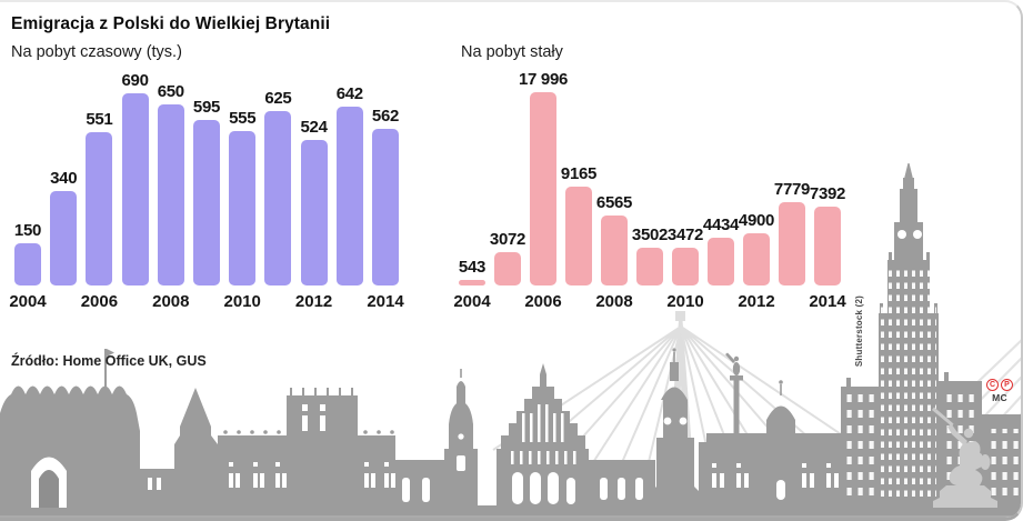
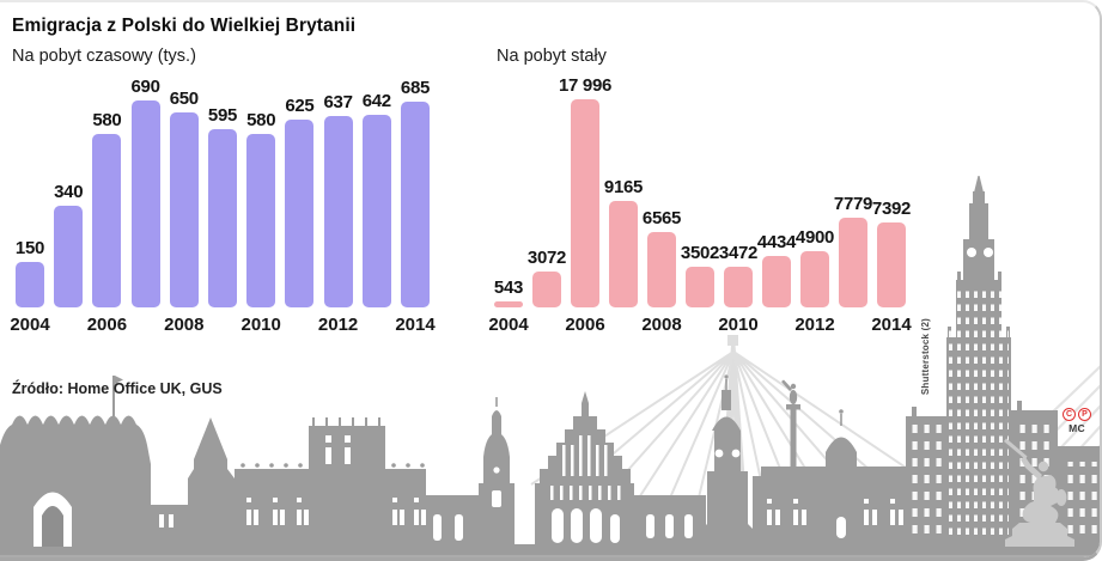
Na pobyt czasowy (tys.)/2006: 551 -> 580
Na pobyt czasowy (tys.)/2010: 555 -> 580
Na pobyt czasowy (tys.)/2012: 524 -> 637
Na pobyt czasowy (tys.)/2014: 562 -> 685
